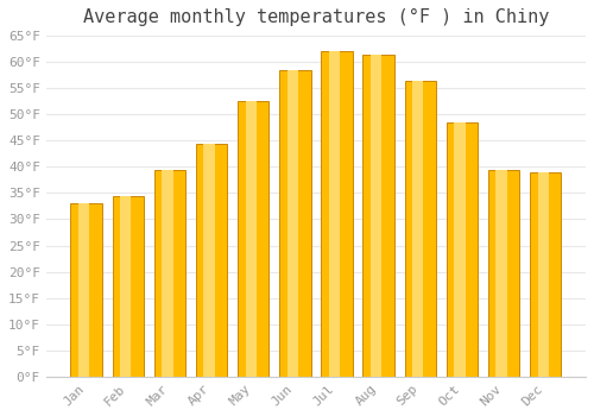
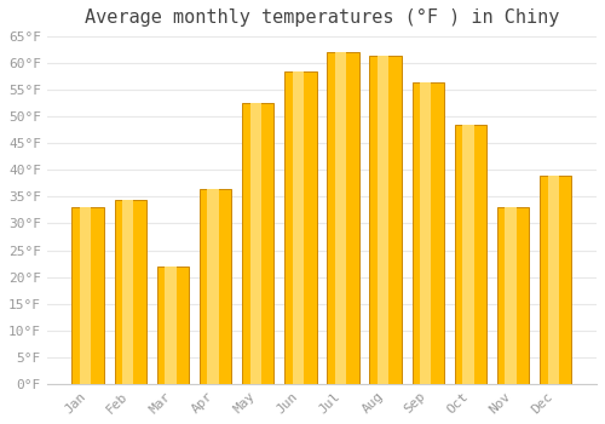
Mar: 39.5°F -> 22.0°F
Apr: 44.5°F -> 36.5°F
Nov: 39.5°F -> 33.0°F
